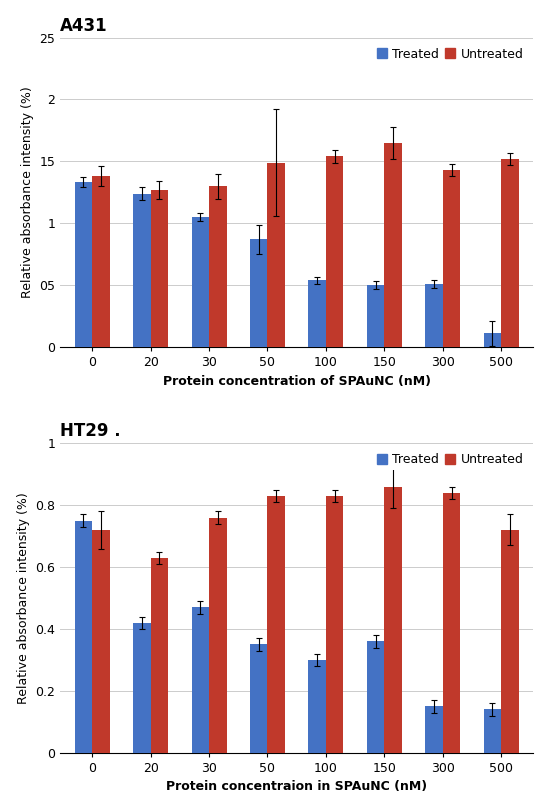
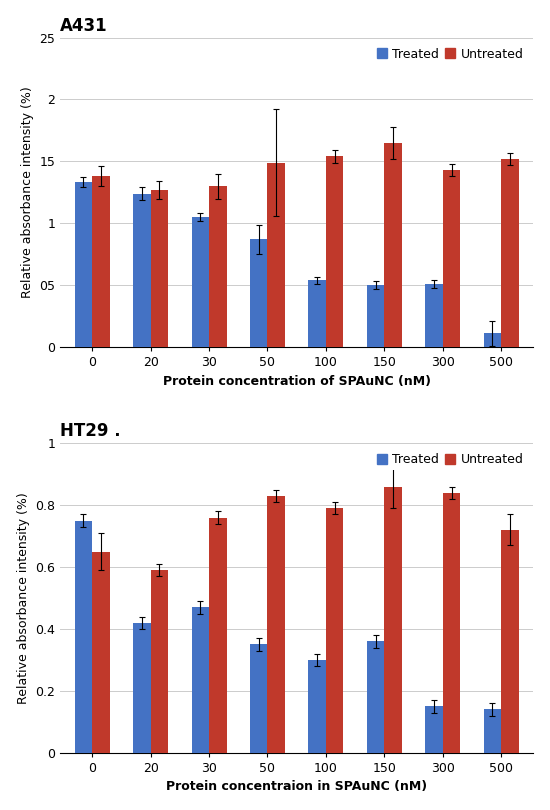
HT29 ./Untreated/0: 0.72 -> 0.65
HT29 ./Untreated/20: 0.63 -> 0.59
HT29 ./Untreated/100: 0.83 -> 0.79
